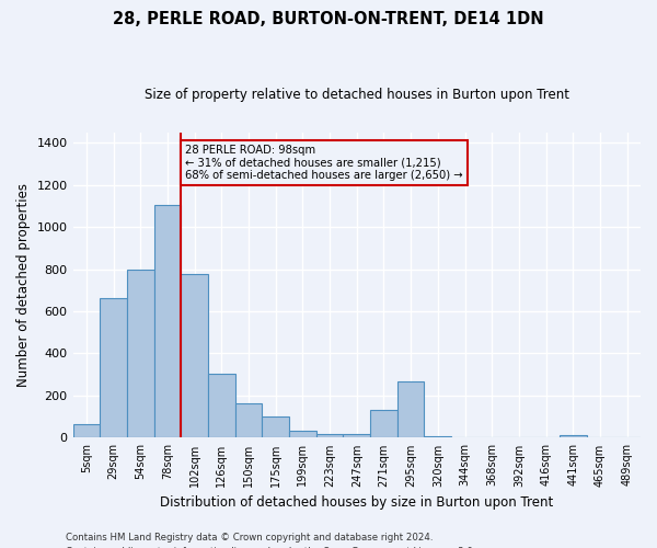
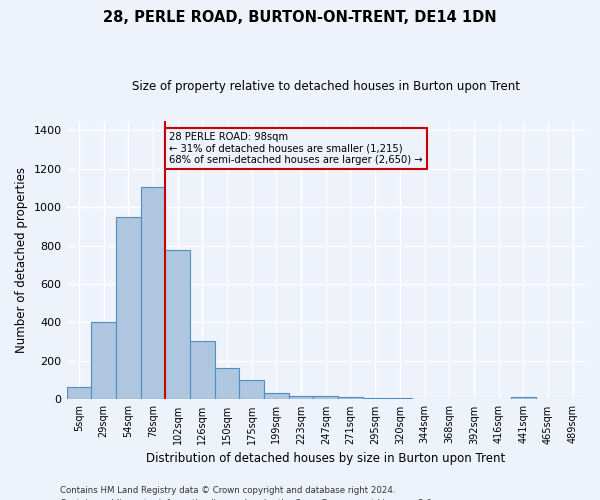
29sqm: 660 -> 400
54sqm: 800 -> 950
271sqm: 130 -> 10
295sqm: 270 -> 10
